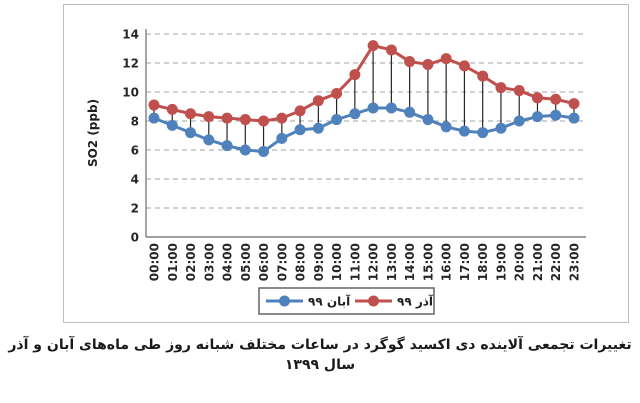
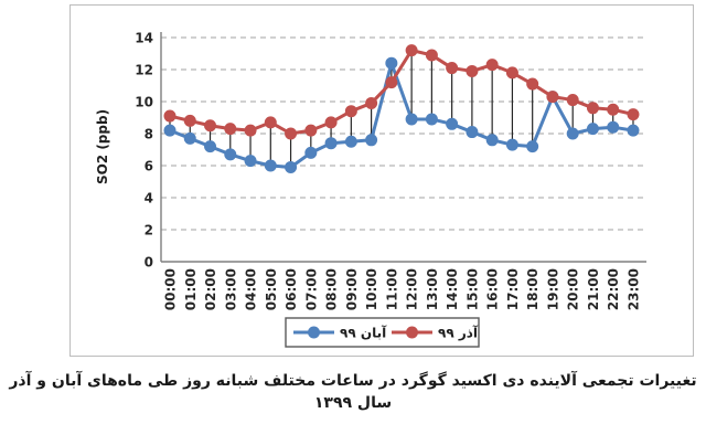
آذر ۹۹/05:00: 8.1 -> 8.7
آبان ۹۹/10:00: 8.1 -> 7.6
آبان ۹۹/11:00: 8.5 -> 12.4
آبان ۹۹/19:00: 7.5 -> 10.3
